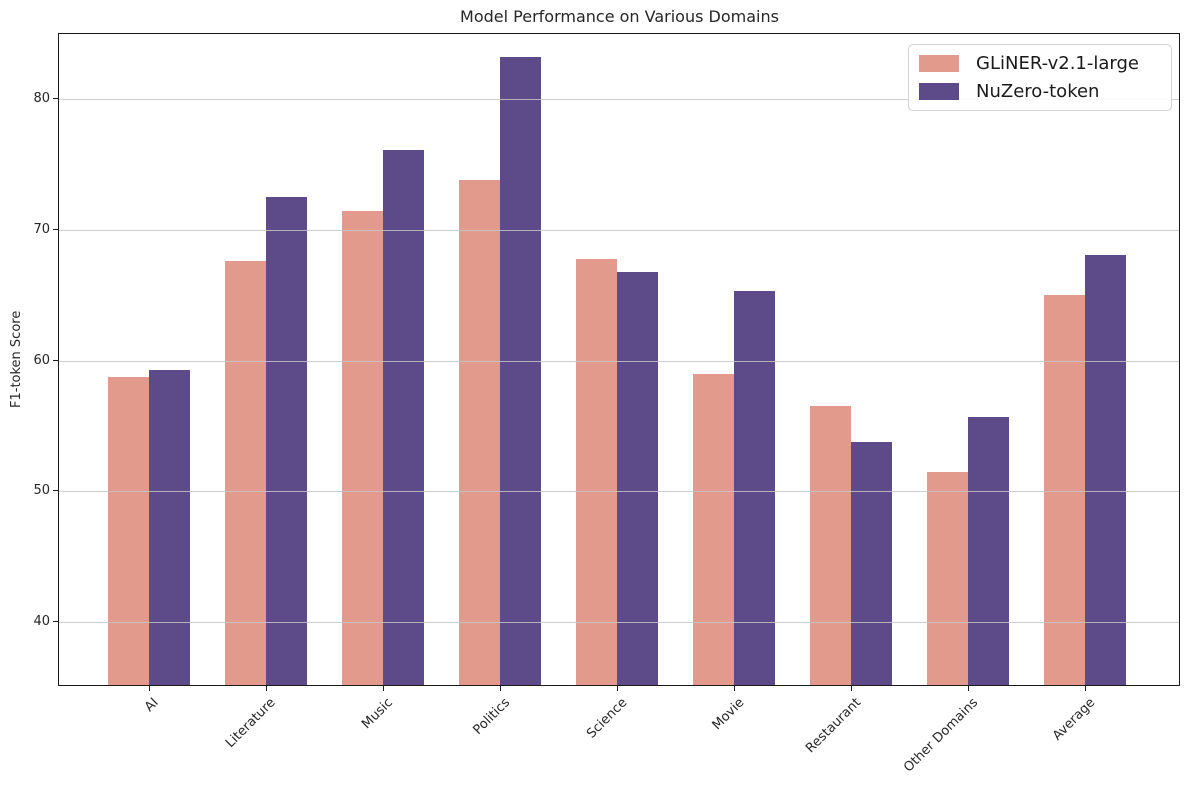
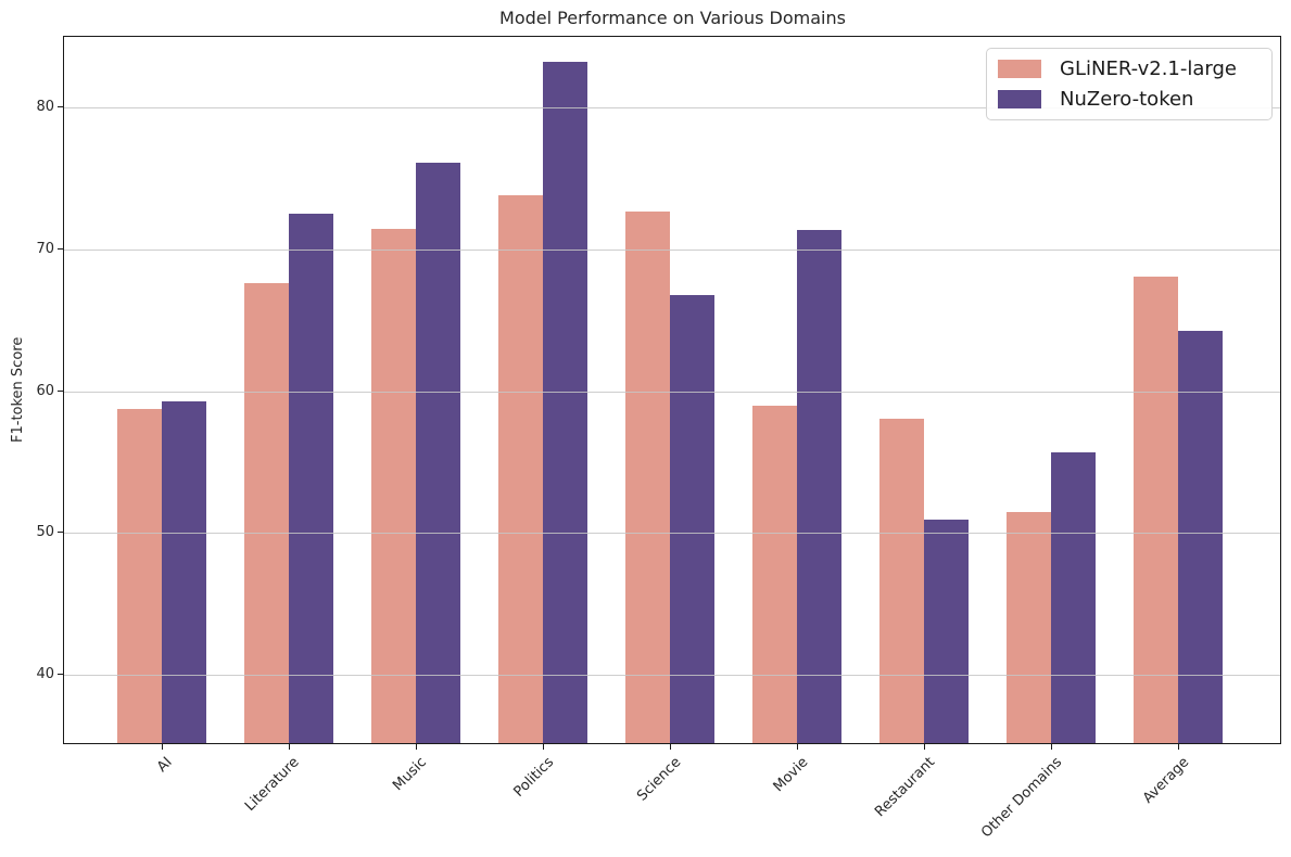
GLiNER-v2.1-large/Science: 67.6 -> 72.5
NuZero-token/Movie: 65.2 -> 71.2
GLiNER-v2.1-large/Restaurant: 56.4 -> 57.9
NuZero-token/Restaurant: 53.6 -> 50.8
GLiNER-v2.1-large/Average: 64.9 -> 67.9
NuZero-token/Average: 67.9 -> 64.1
